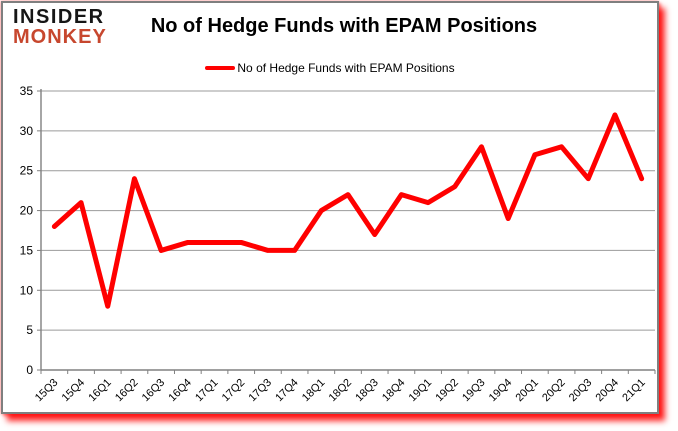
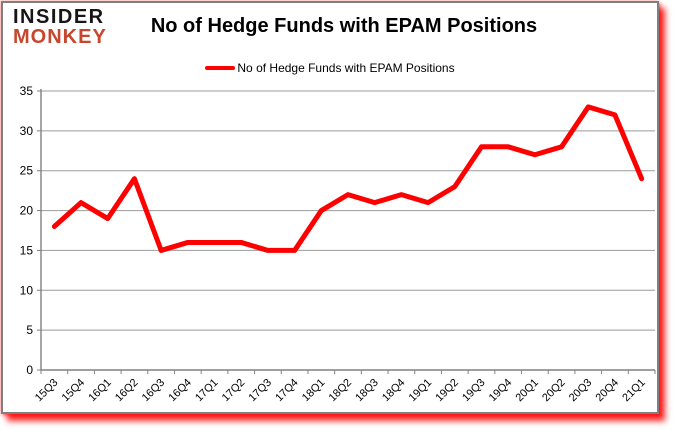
16Q1: 8 -> 19
18Q3: 17 -> 21
19Q4: 19 -> 28
20Q3: 24 -> 33
